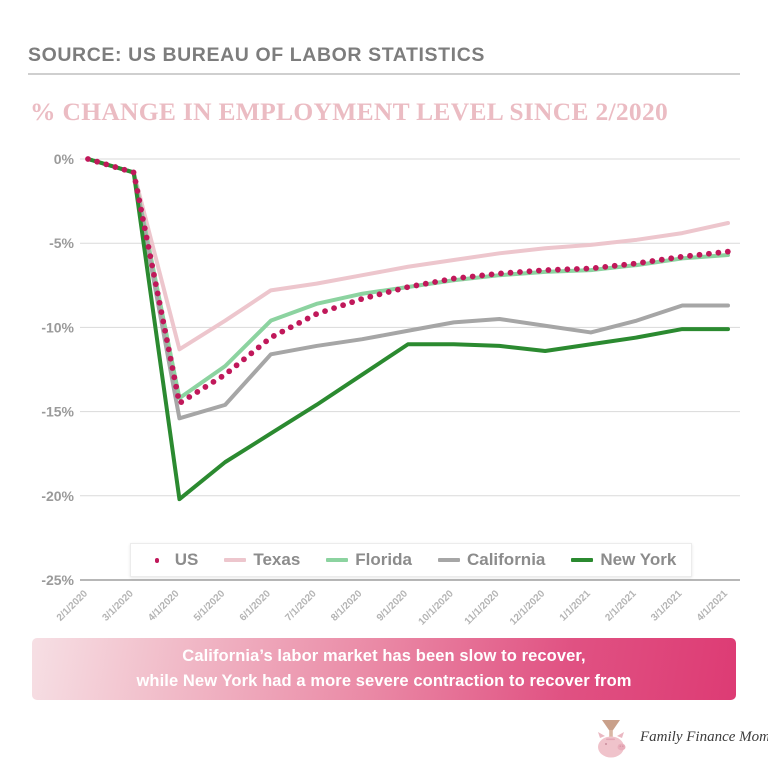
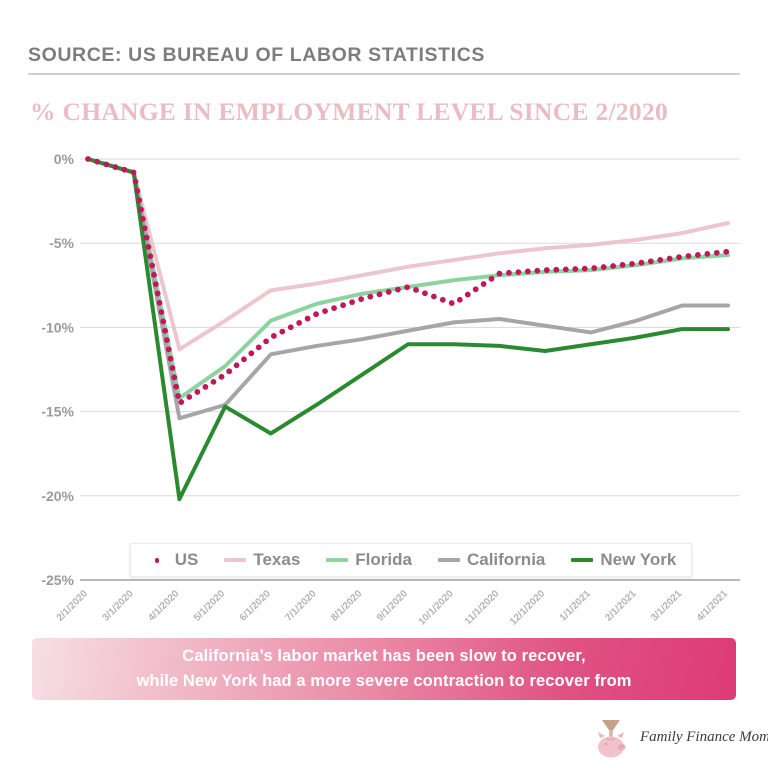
New York/5/1/2020: -18.0% -> -14.7%
US/10/1/2020: -7.1% -> -8.6%
